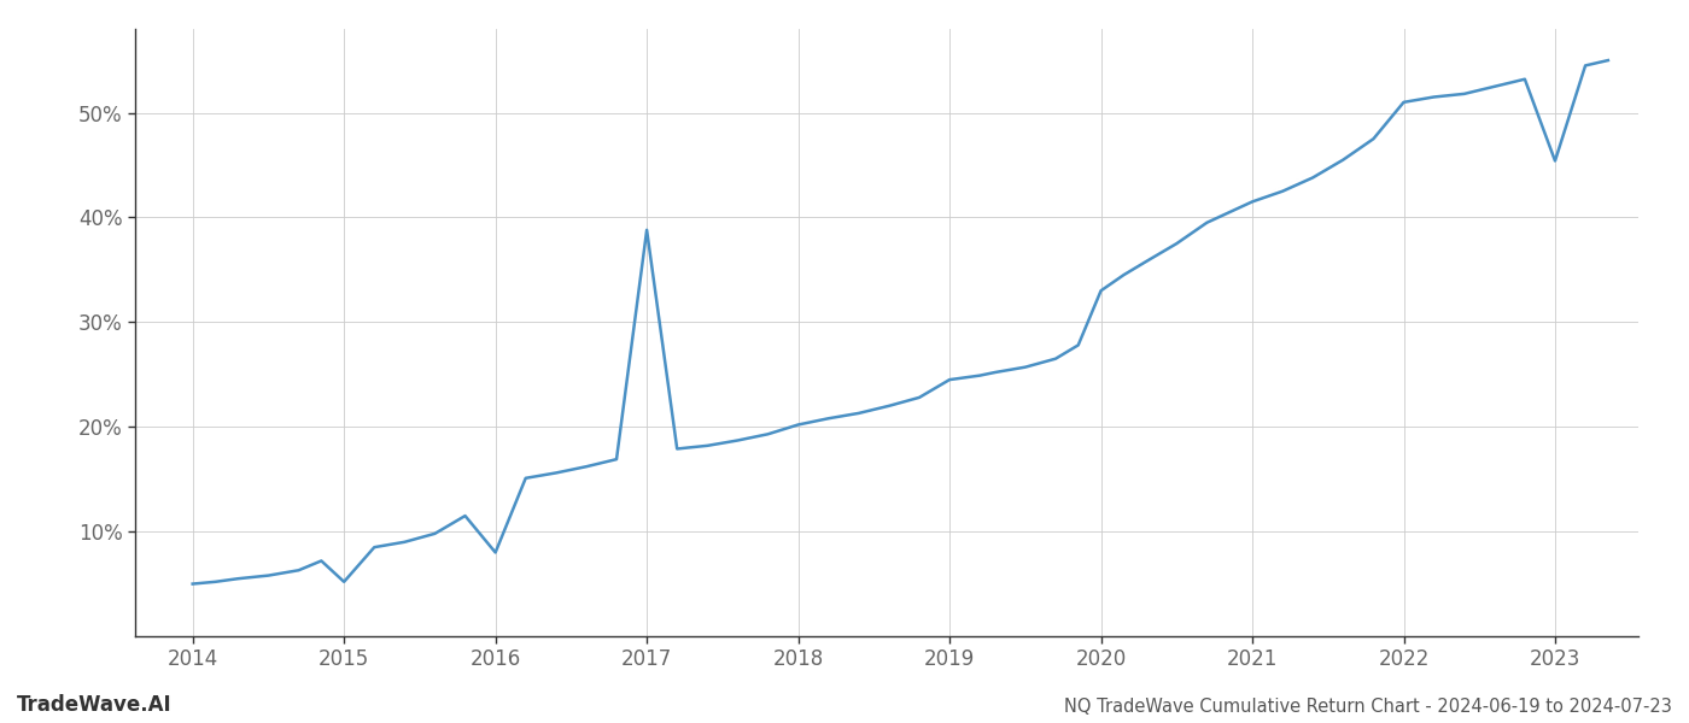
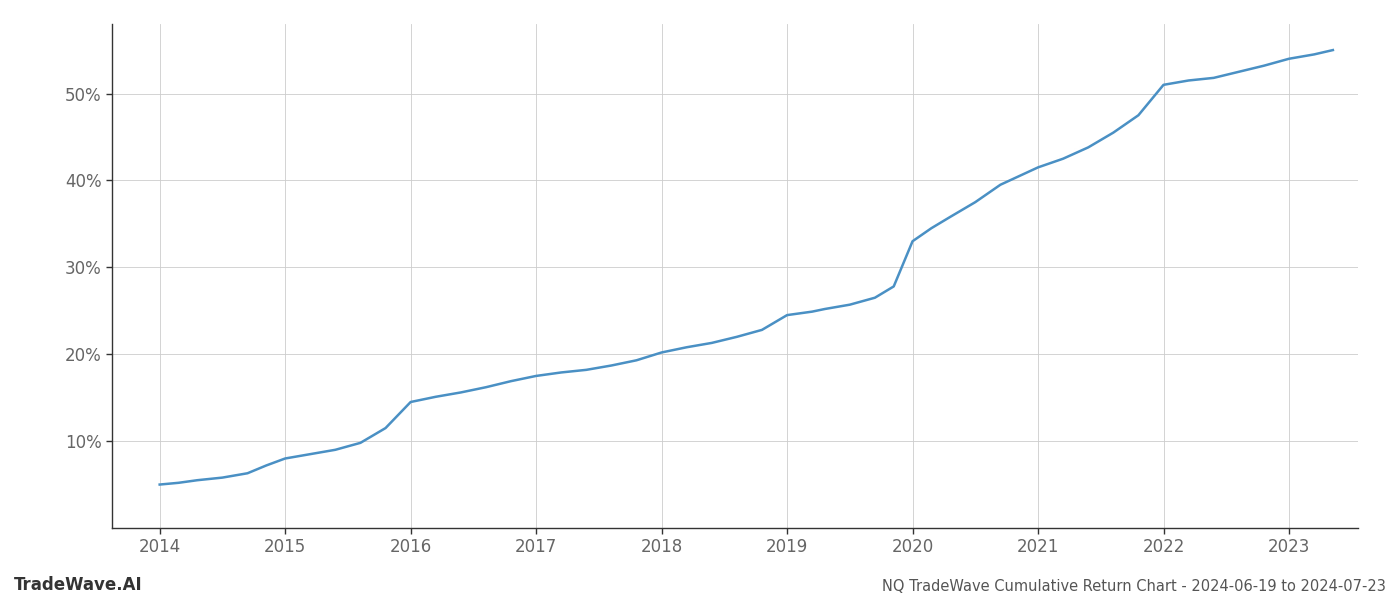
2015: 5.2% -> 8.0%
2016: 8.0% -> 14.5%
2017: 38.8% -> 17.5%
2023: 45.4% -> 54.0%
